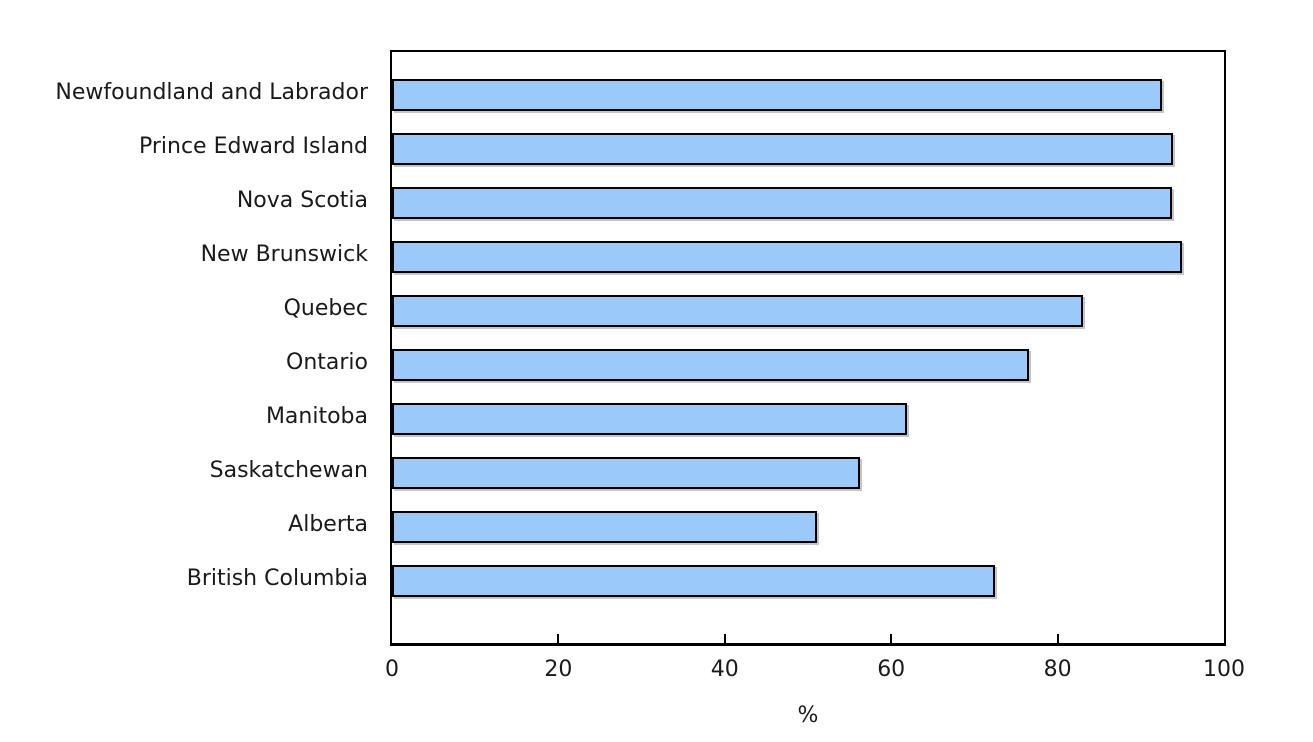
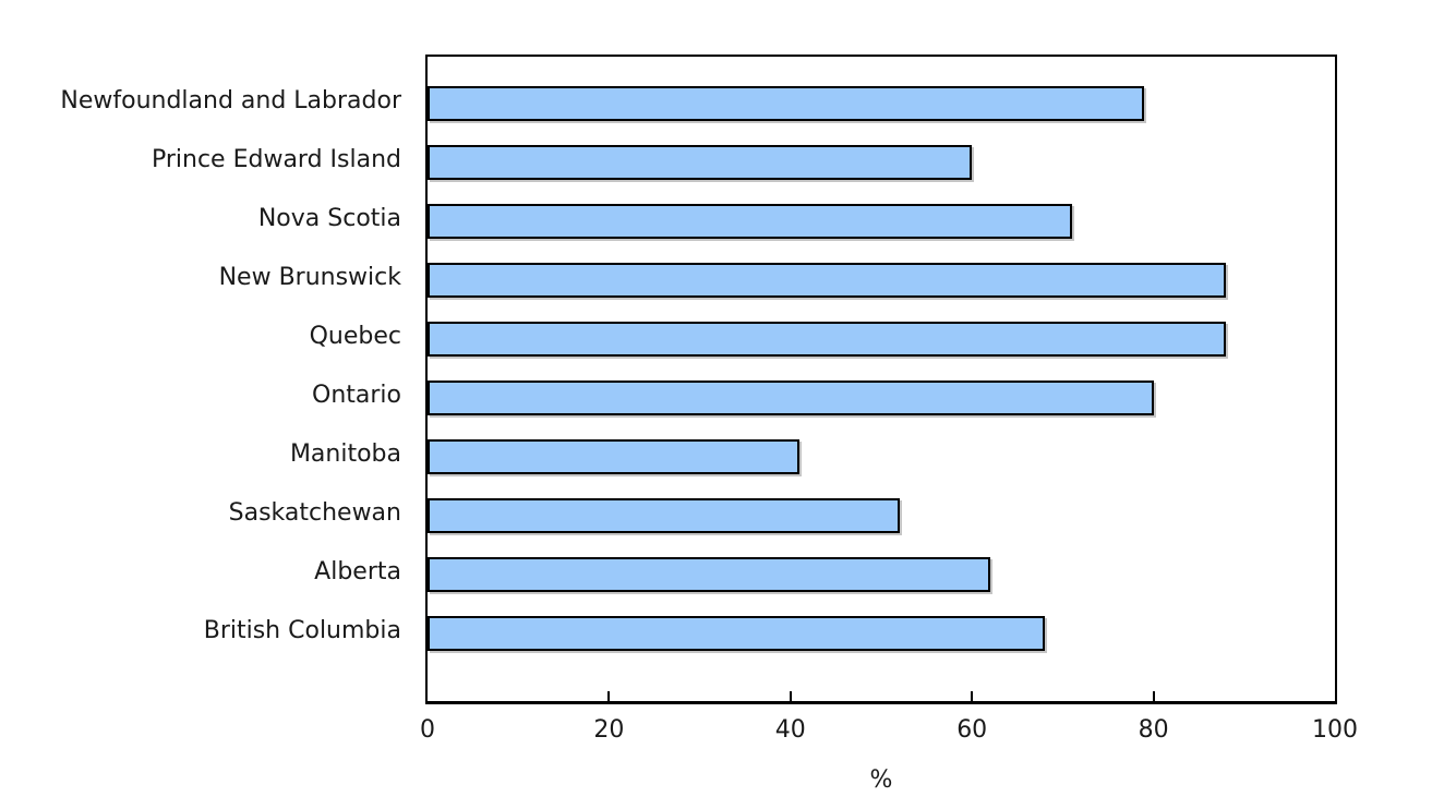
Newfoundland and Labrador: 92 -> 79
Prince Edward Island: 94 -> 60
Nova Scotia: 94 -> 71
New Brunswick: 95 -> 88
Quebec: 83 -> 88
Ontario: 77 -> 80
Manitoba: 62 -> 41
Saskatchewan: 56 -> 52
Alberta: 51 -> 62
British Columbia: 72 -> 68
